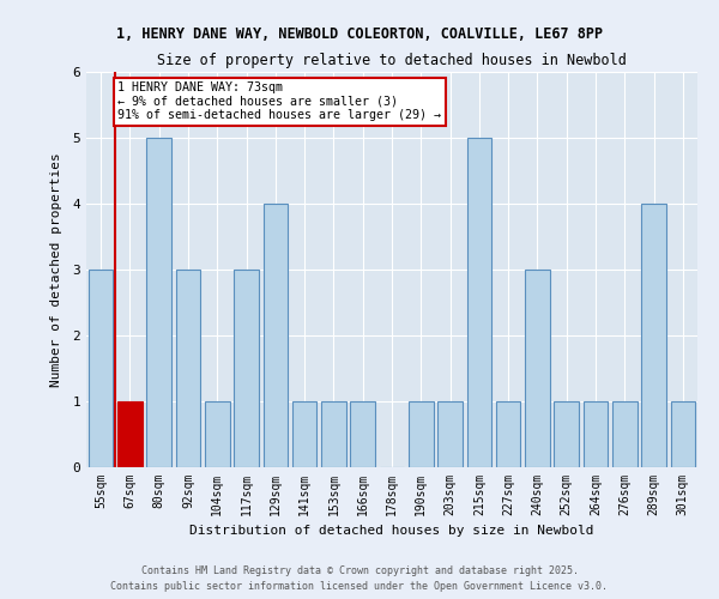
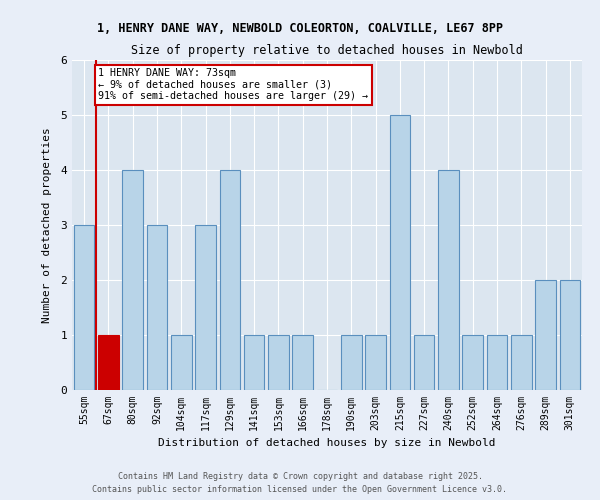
80sqm: 5 -> 4
240sqm: 3 -> 4
289sqm: 4 -> 2
301sqm: 1 -> 2
